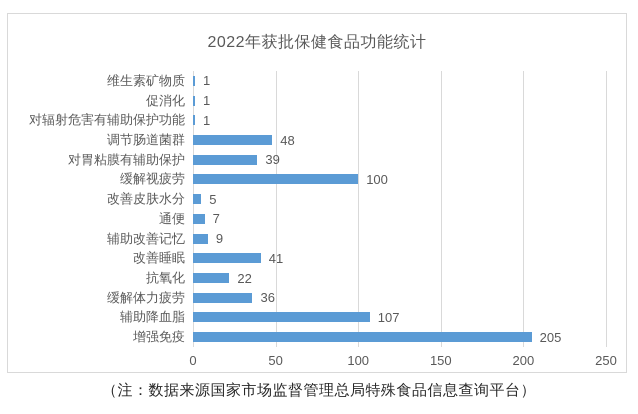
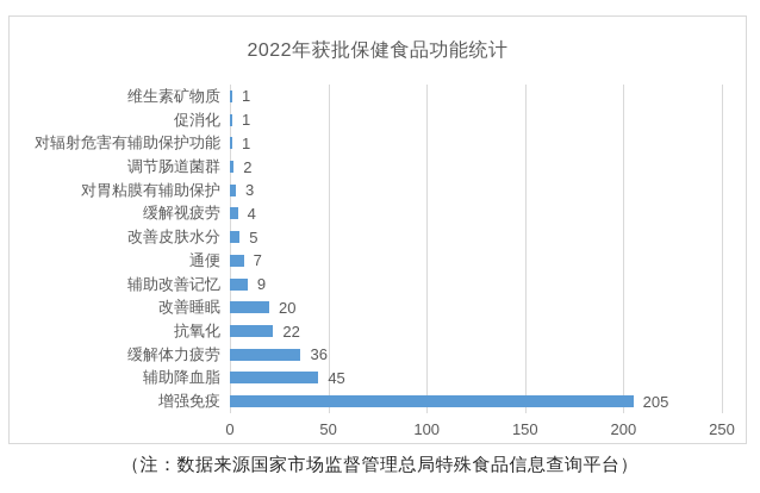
调节肠道菌群: 48 -> 2
对胃粘膜有辅助保护: 39 -> 3
缓解视疲劳: 100 -> 4
改善睡眠: 41 -> 20
辅助降血脂: 107 -> 45
